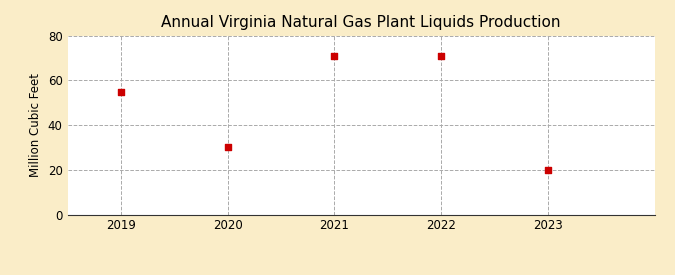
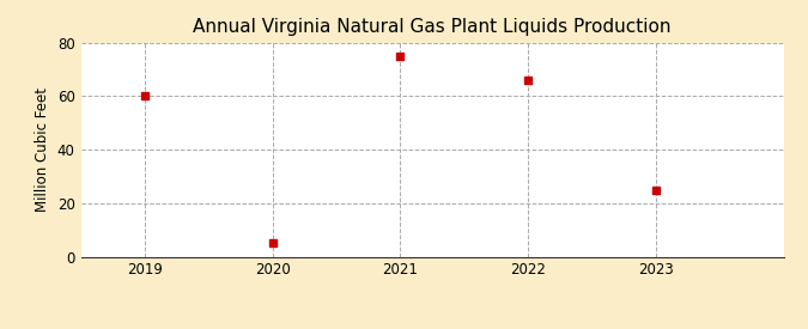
2019: 55 -> 60
2020: 30 -> 5
2021: 71 -> 75
2022: 71 -> 66
2023: 20 -> 25
